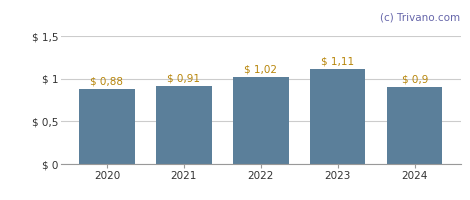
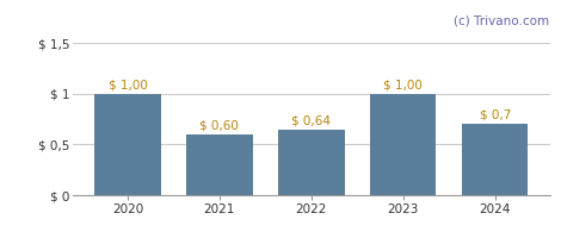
2020: 0,88 -> 1,00
2021: 0,91 -> 0,60
2022: 1,02 -> 0,64
2023: 1,11 -> 1,00
2024: 0,9 -> 0,7
